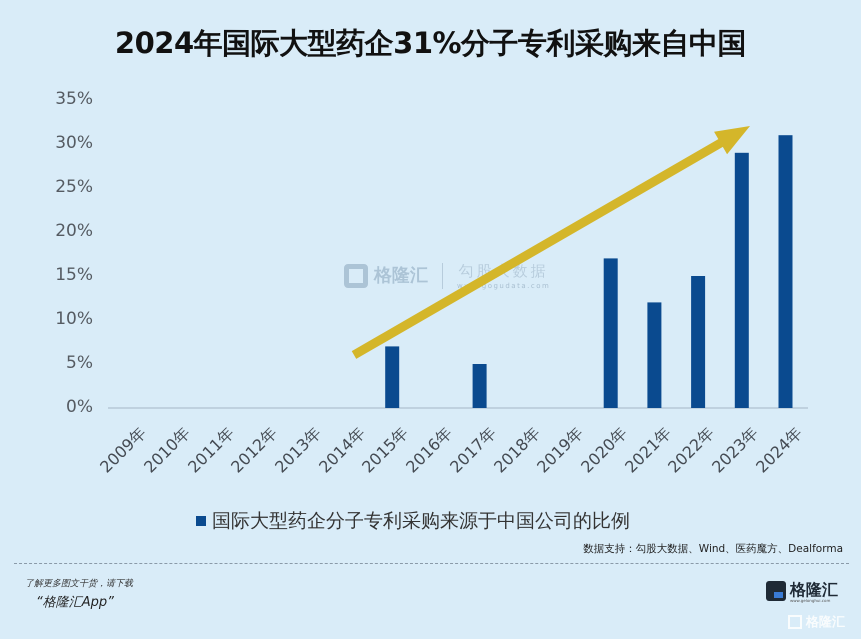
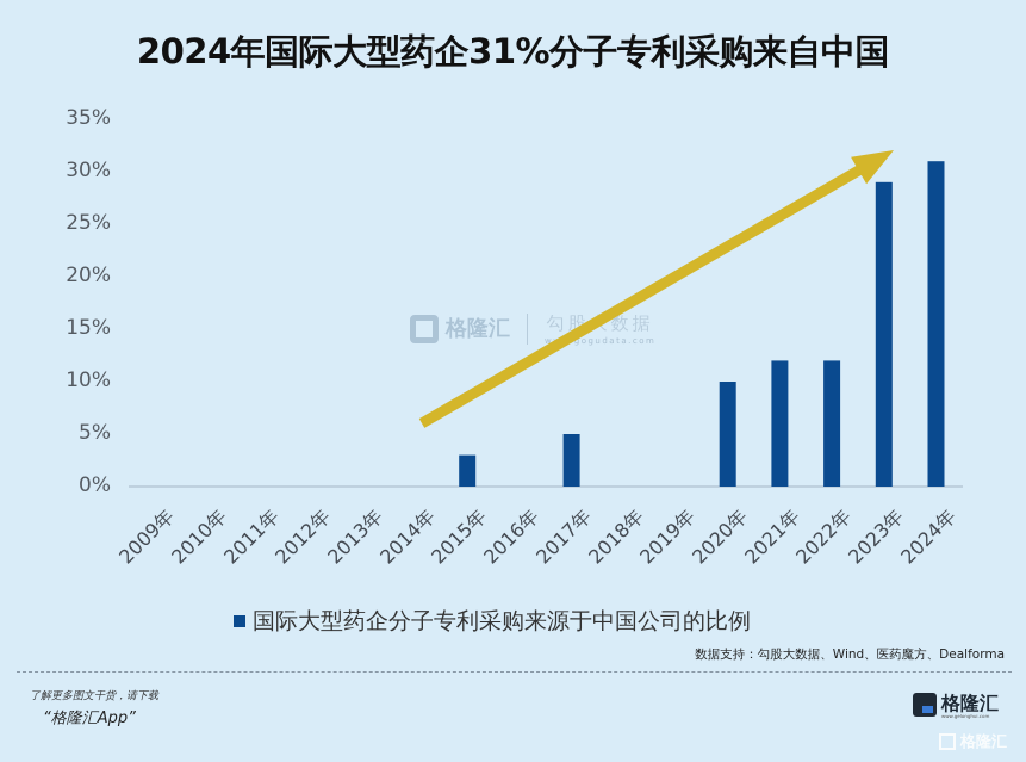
2015年: 7% -> 3%
2020年: 17% -> 10%
2022年: 15% -> 12%
